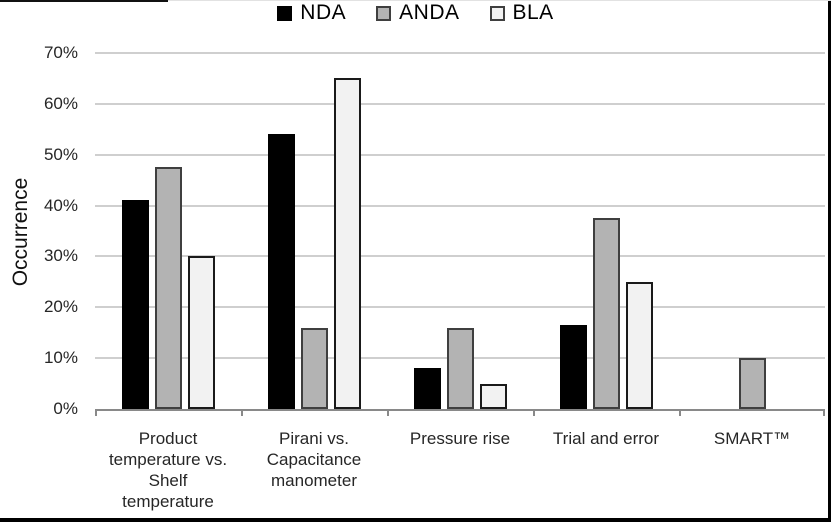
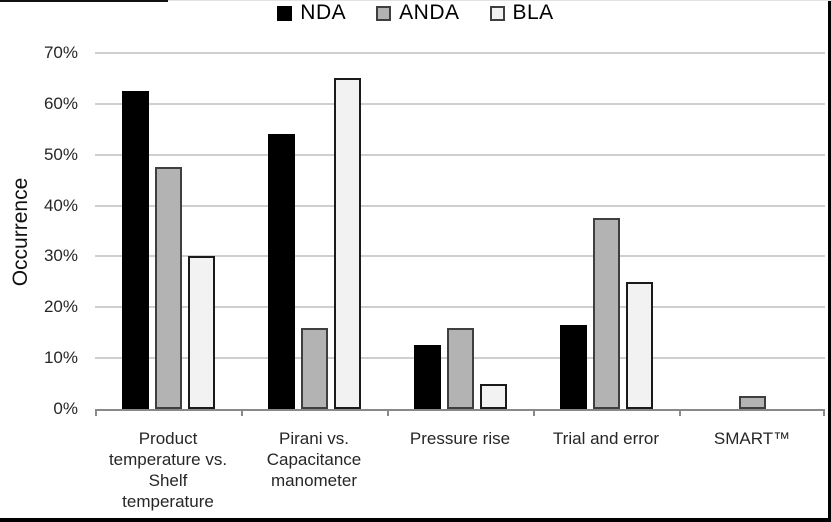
NDA/Product temperature vs. Shelf temperature: 41% -> 62%
NDA/Pressure rise: 8% -> 12%
ANDA/SMART™: 10% -> 2%
